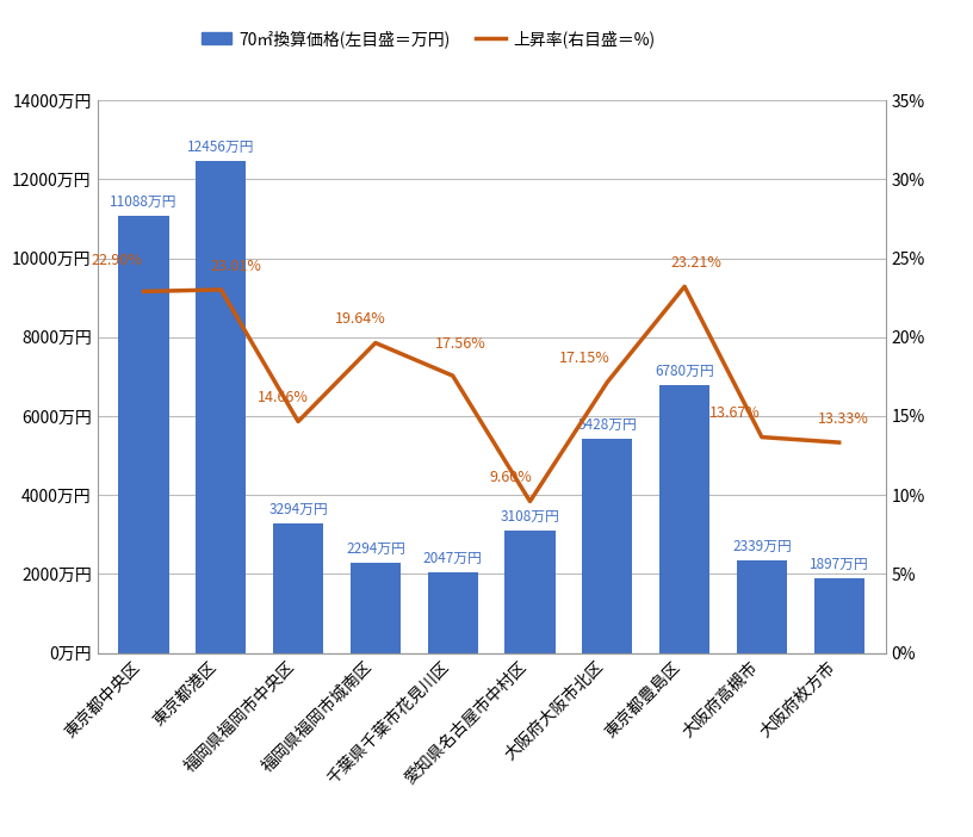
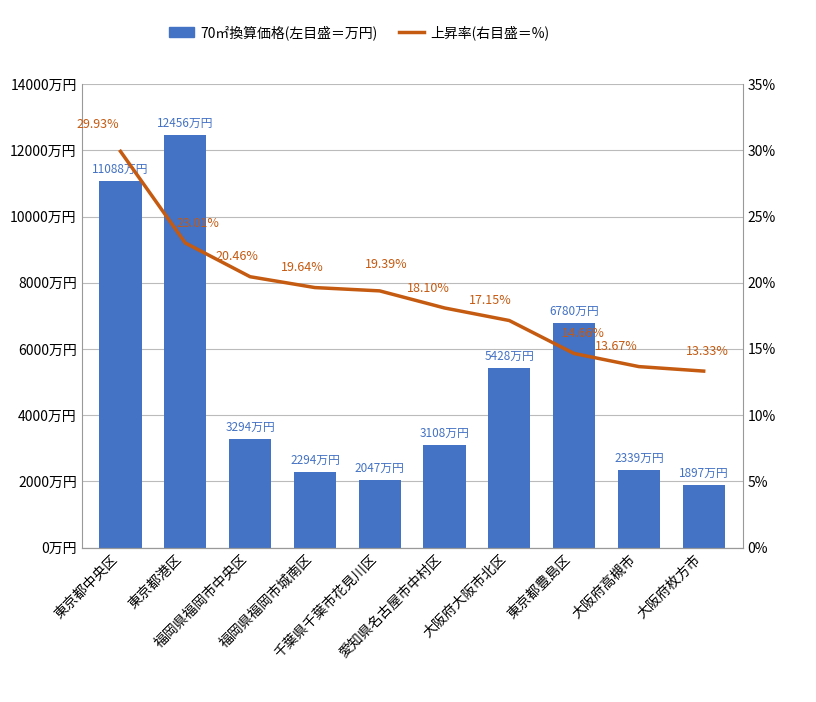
上昇率(右目盛＝%)/東京都中央区: 22.90% -> 29.93%
上昇率(右目盛＝%)/福岡県福岡市中央区: 14.66% -> 20.46%
上昇率(右目盛＝%)/千葉県千葉市花見川区: 17.56% -> 19.39%
上昇率(右目盛＝%)/愛知県名古屋市中村区: 9.60% -> 18.10%
上昇率(右目盛＝%)/東京都豊島区: 23.21% -> 14.66%
